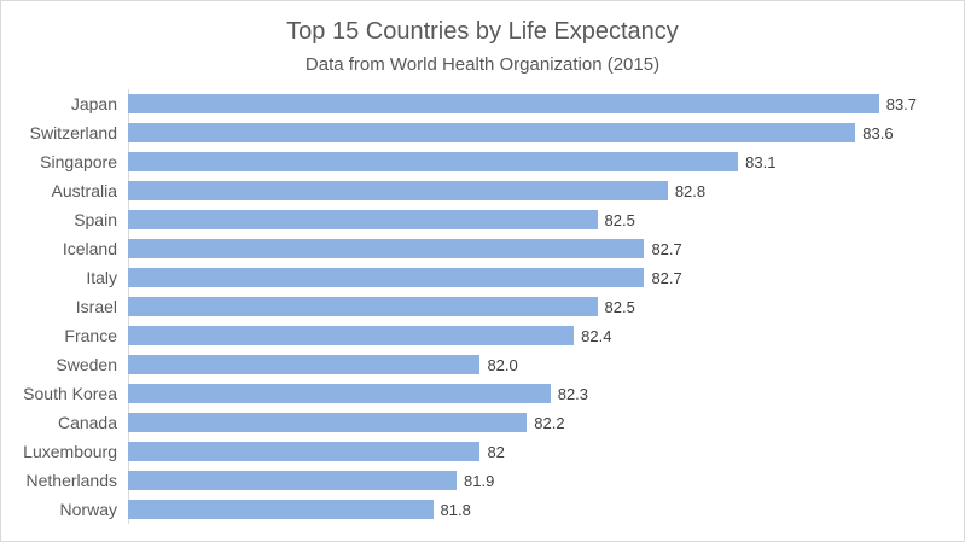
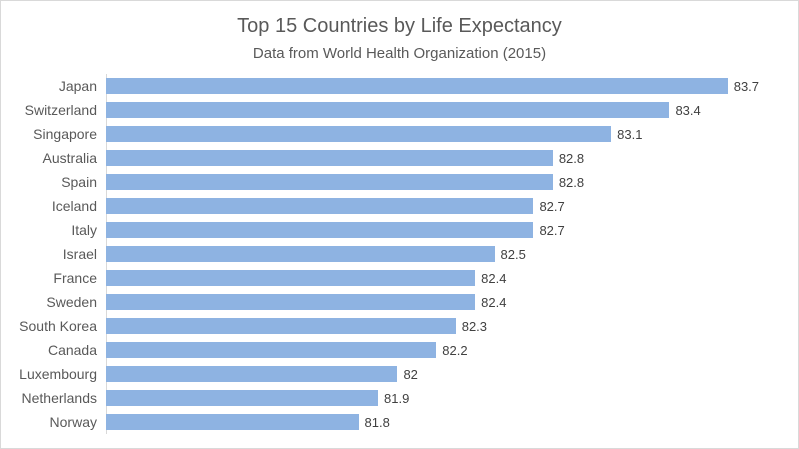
Switzerland: 83.6 -> 83.4
Spain: 82.5 -> 82.8
Sweden: 82.0 -> 82.4
